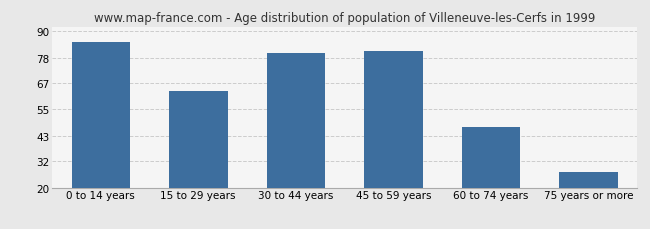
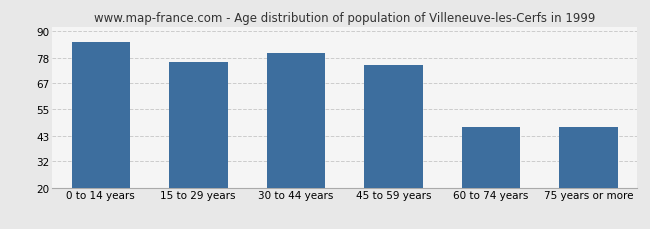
15 to 29 years: 63 -> 76
45 to 59 years: 81 -> 75
75 years or more: 27 -> 47
